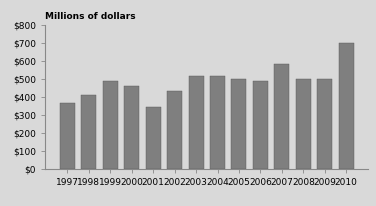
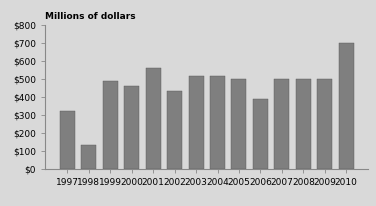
1997: $360 -> $320
1998: $410 -> $130
2001: $340 -> $560
2006: $490 -> $390
2007: $580 -> $500
